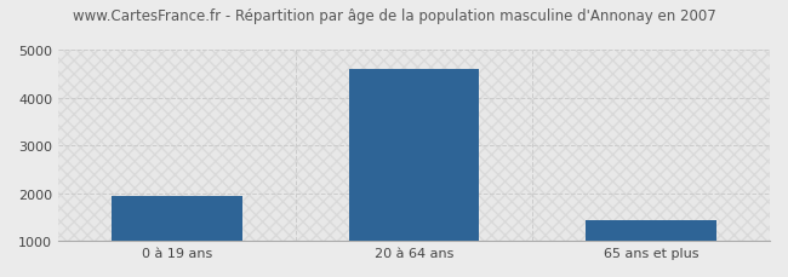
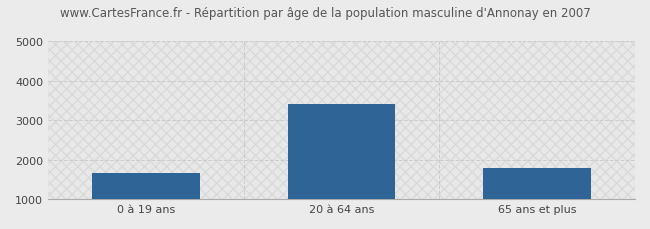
0 à 19 ans: 1950 -> 1650
20 à 64 ans: 4600 -> 3400
65 ans et plus: 1430 -> 1800
